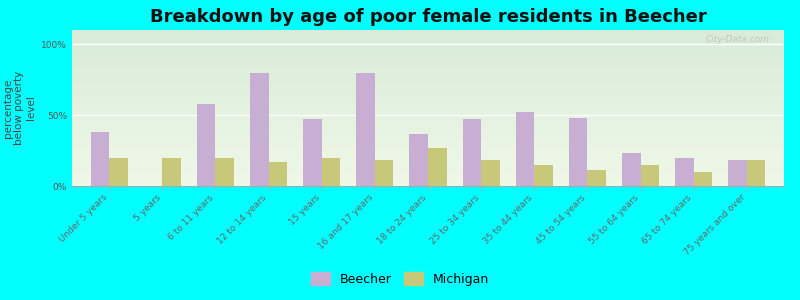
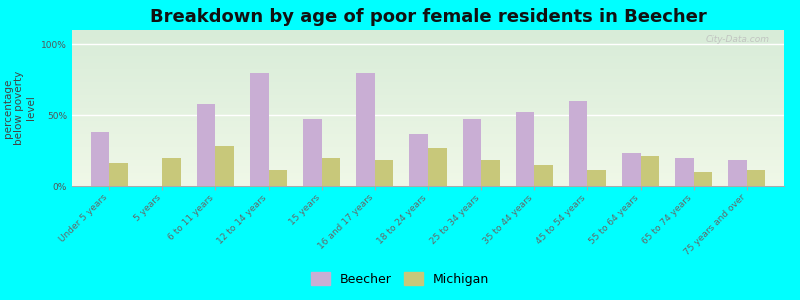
Michigan/Under 5 years: 20% -> 16%
Michigan/6 to 11 years: 20% -> 28%
Michigan/12 to 14 years: 17% -> 11%
Beecher/45 to 54 years: 48% -> 60%
Michigan/55 to 64 years: 15% -> 21%
Michigan/75 years and over: 18% -> 11%
